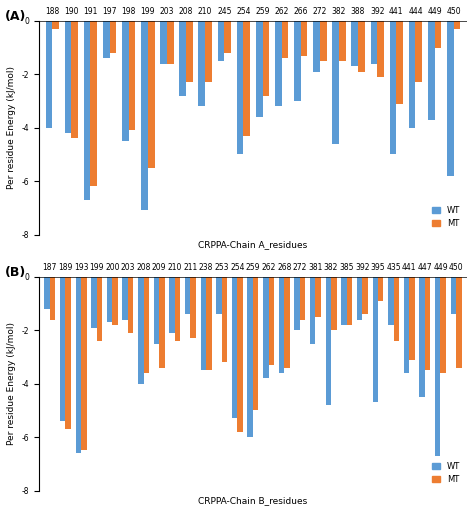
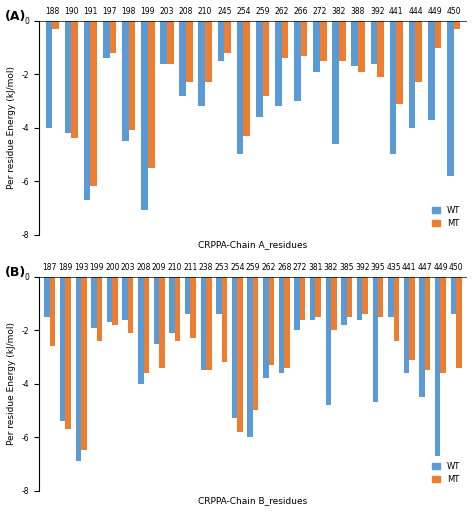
WT/187: -1.2 -> -1.5
MT/187: -1.6 -> -2.6
WT/193: -6.6 -> -6.9
WT/381: -2.5 -> -1.6
MT/385: -1.8 -> -1.5
MT/395: -0.9 -> -1.5
WT/435: -1.8 -> -1.5
